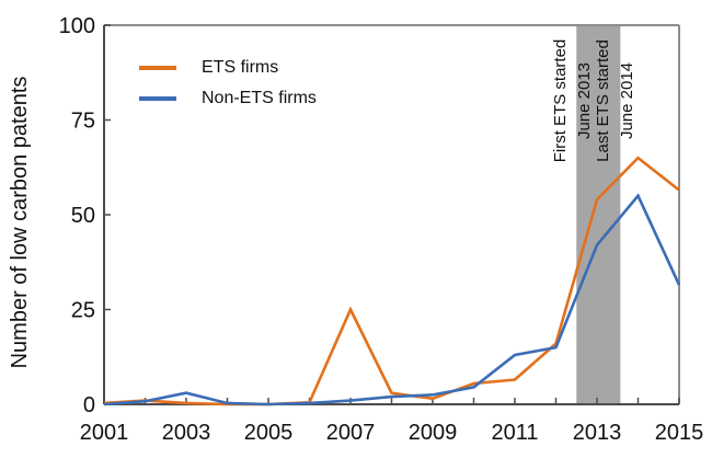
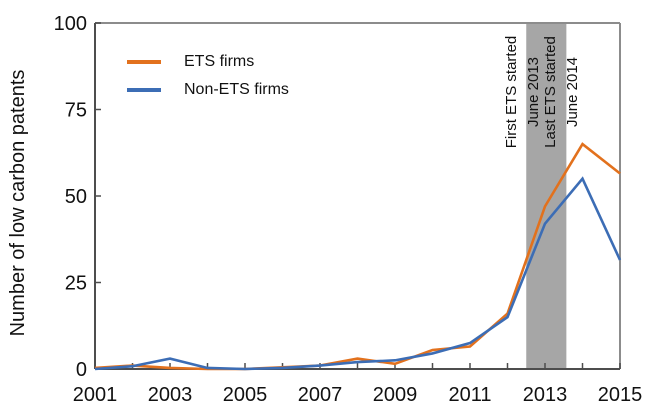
ETS firms/2007: 25 -> 1
Non-ETS firms/2011: 13 -> 8
ETS firms/2013: 54 -> 47
